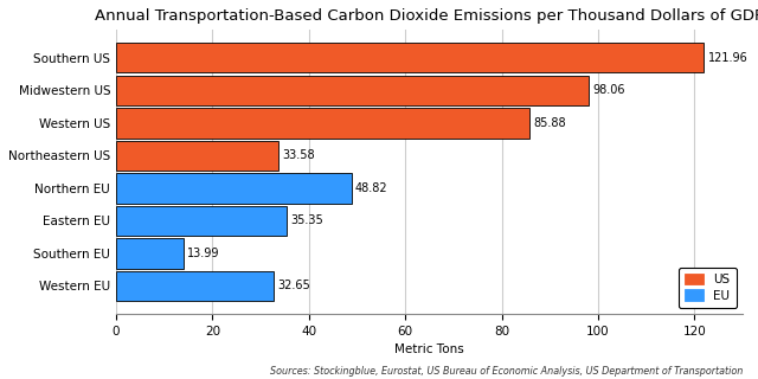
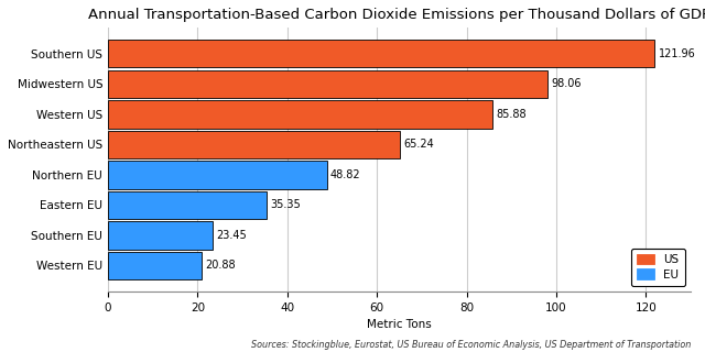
Northeastern US: 33.58 -> 65.24
Southern EU: 13.99 -> 23.45
Western EU: 32.65 -> 20.88
